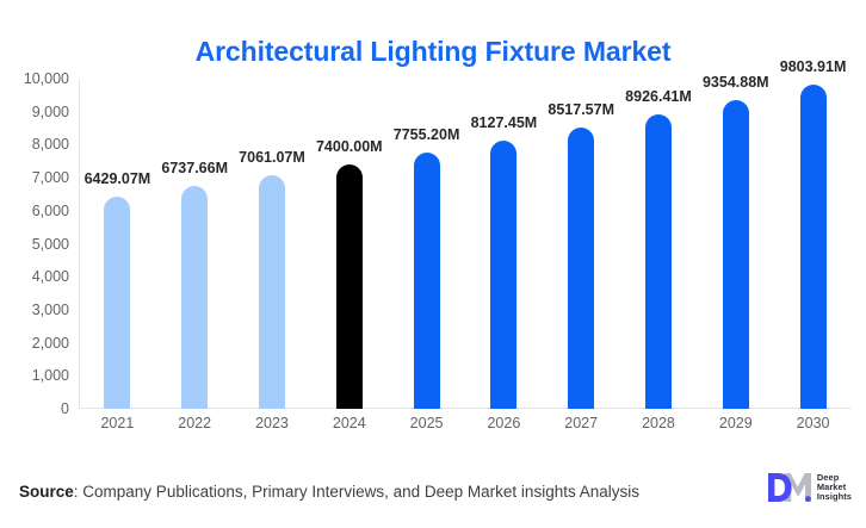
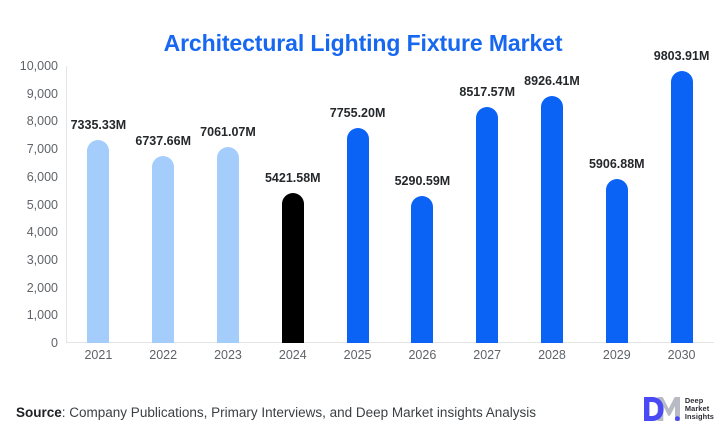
2021: 6429.07M -> 7335.33M
2024: 7400.00M -> 5421.58M
2026: 8127.45M -> 5290.59M
2029: 9354.88M -> 5906.88M
